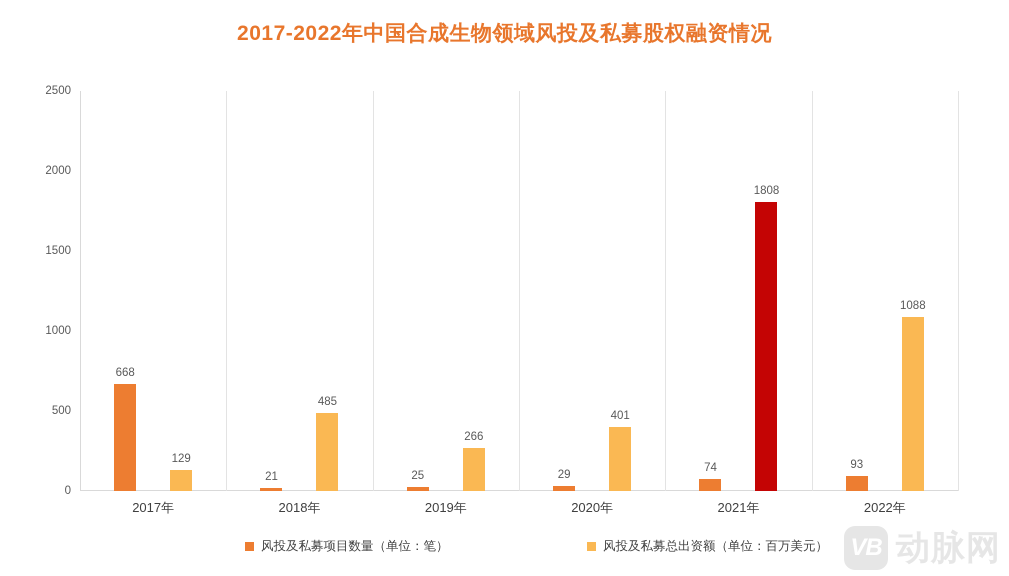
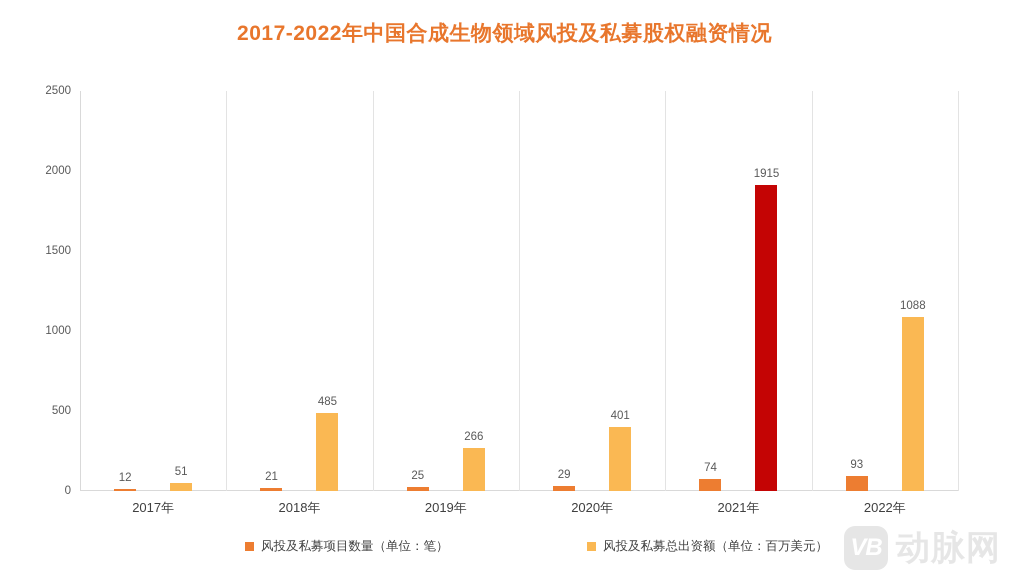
风投及私募项目数量（单位：笔）/2017年: 668 -> 12
风投及私募总出资额（单位：百万美元）/2017年: 129 -> 51
风投及私募总出资额（单位：百万美元）/2021年: 1808 -> 1915
